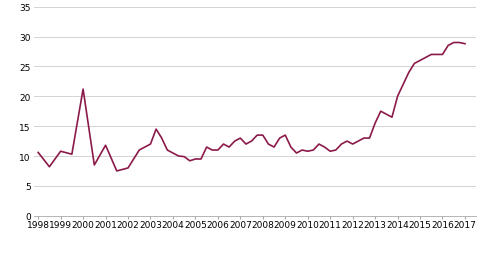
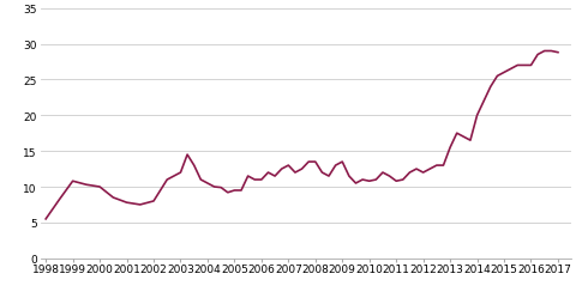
1998: 10.6 -> 5.5
2000: 21.2 -> 10.0
2001: 11.8 -> 7.8
